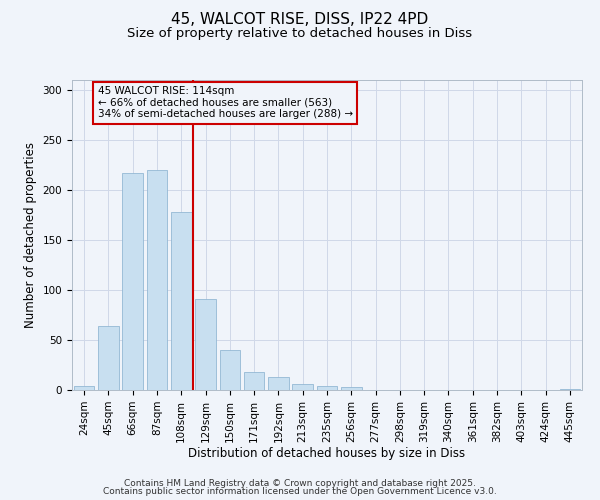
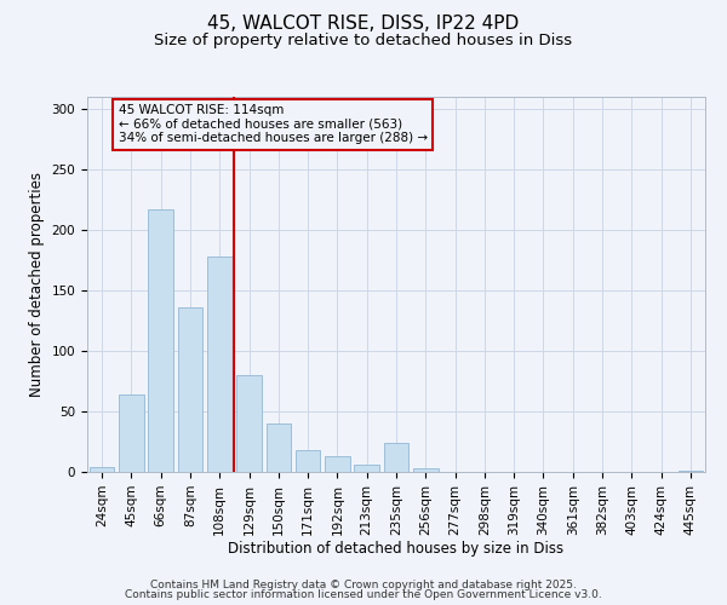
87sqm: 220 -> 136
129sqm: 91 -> 80
235sqm: 4 -> 24
